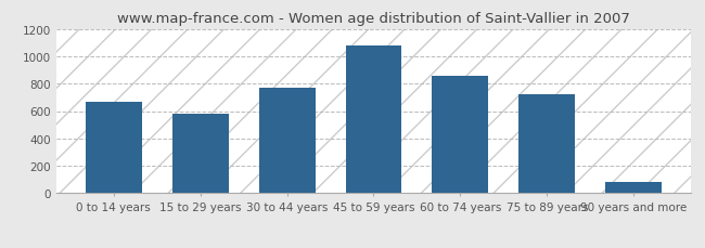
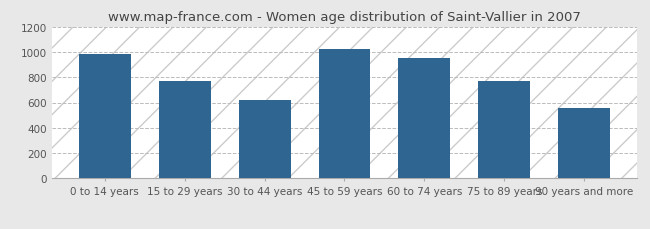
0 to 14 years: 670 -> 980
15 to 29 years: 580 -> 770
30 to 44 years: 770 -> 620
45 to 59 years: 1080 -> 1020
60 to 74 years: 860 -> 950
75 to 89 years: 720 -> 770
90 years and more: 80 -> 560
